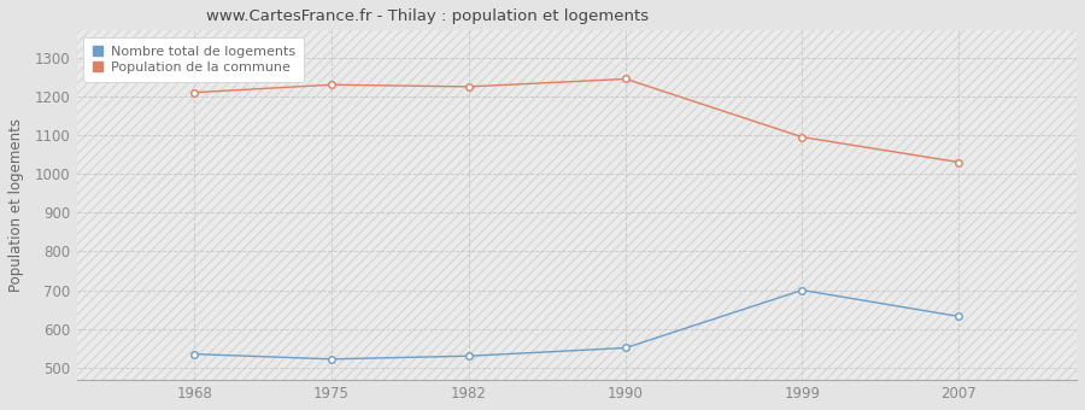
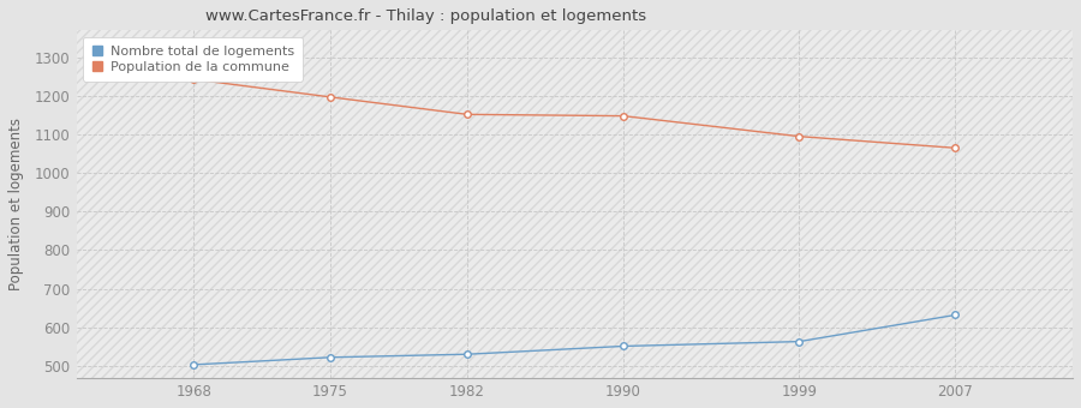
Nombre total de logements/1968: 535 -> 503
Population de la commune/1968: 1210 -> 1243
Population de la commune/1975: 1230 -> 1197
Population de la commune/1982: 1225 -> 1152
Population de la commune/1990: 1245 -> 1148
Nombre total de logements/1999: 700 -> 563
Population de la commune/2007: 1030 -> 1065
